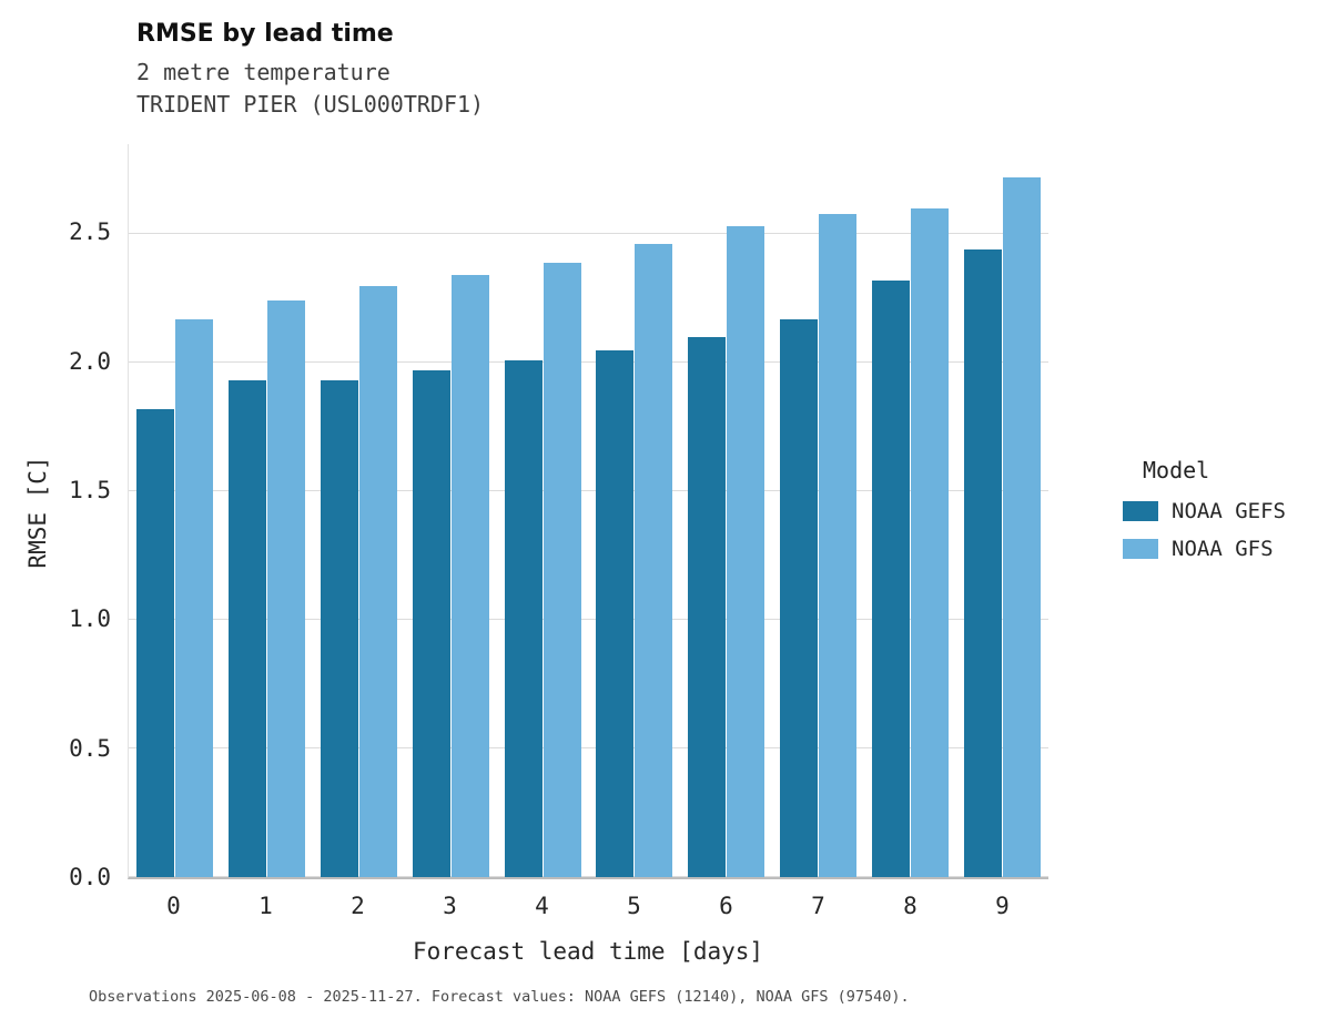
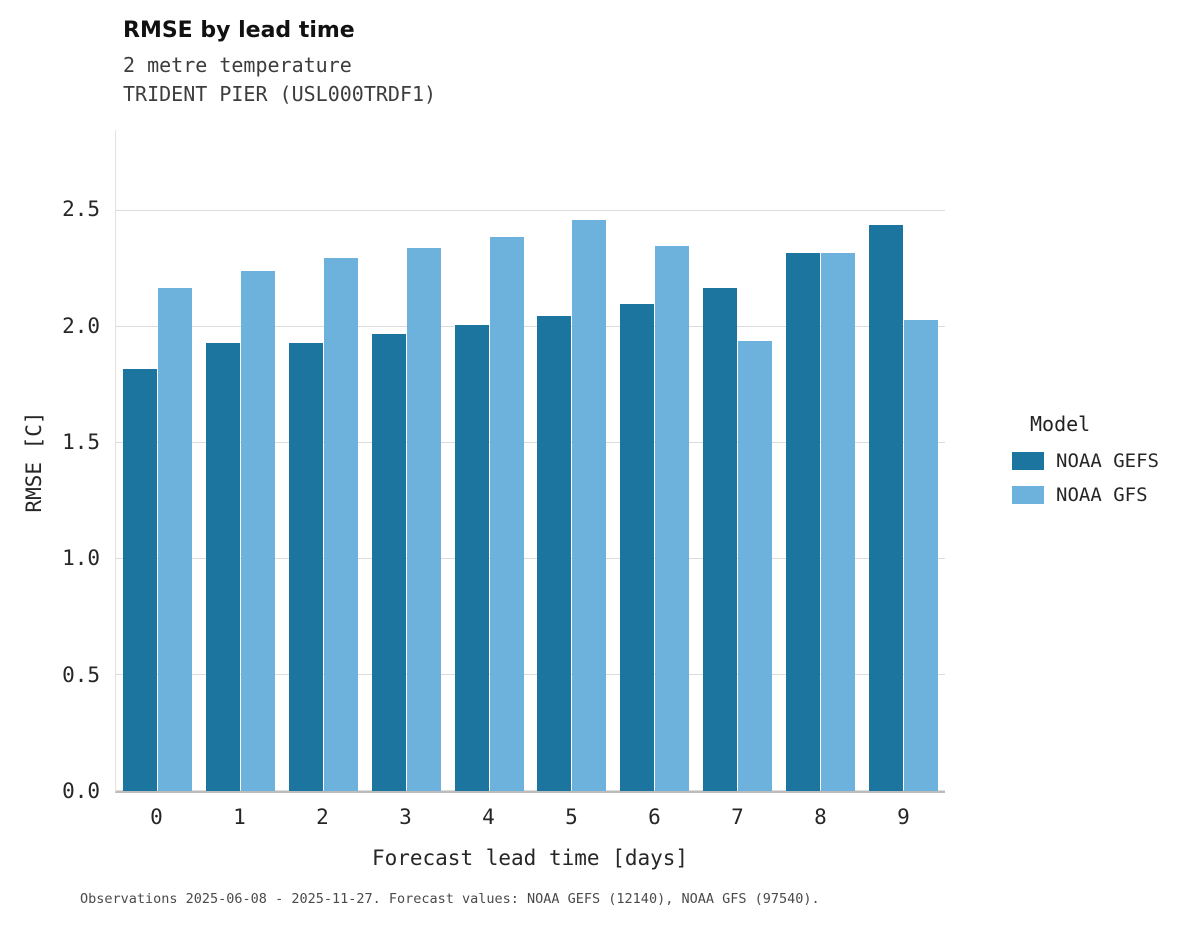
NOAA GFS/6: 2.53 -> 2.35
NOAA GFS/7: 2.58 -> 1.94
NOAA GFS/8: 2.60 -> 2.32
NOAA GFS/9: 2.72 -> 2.03
